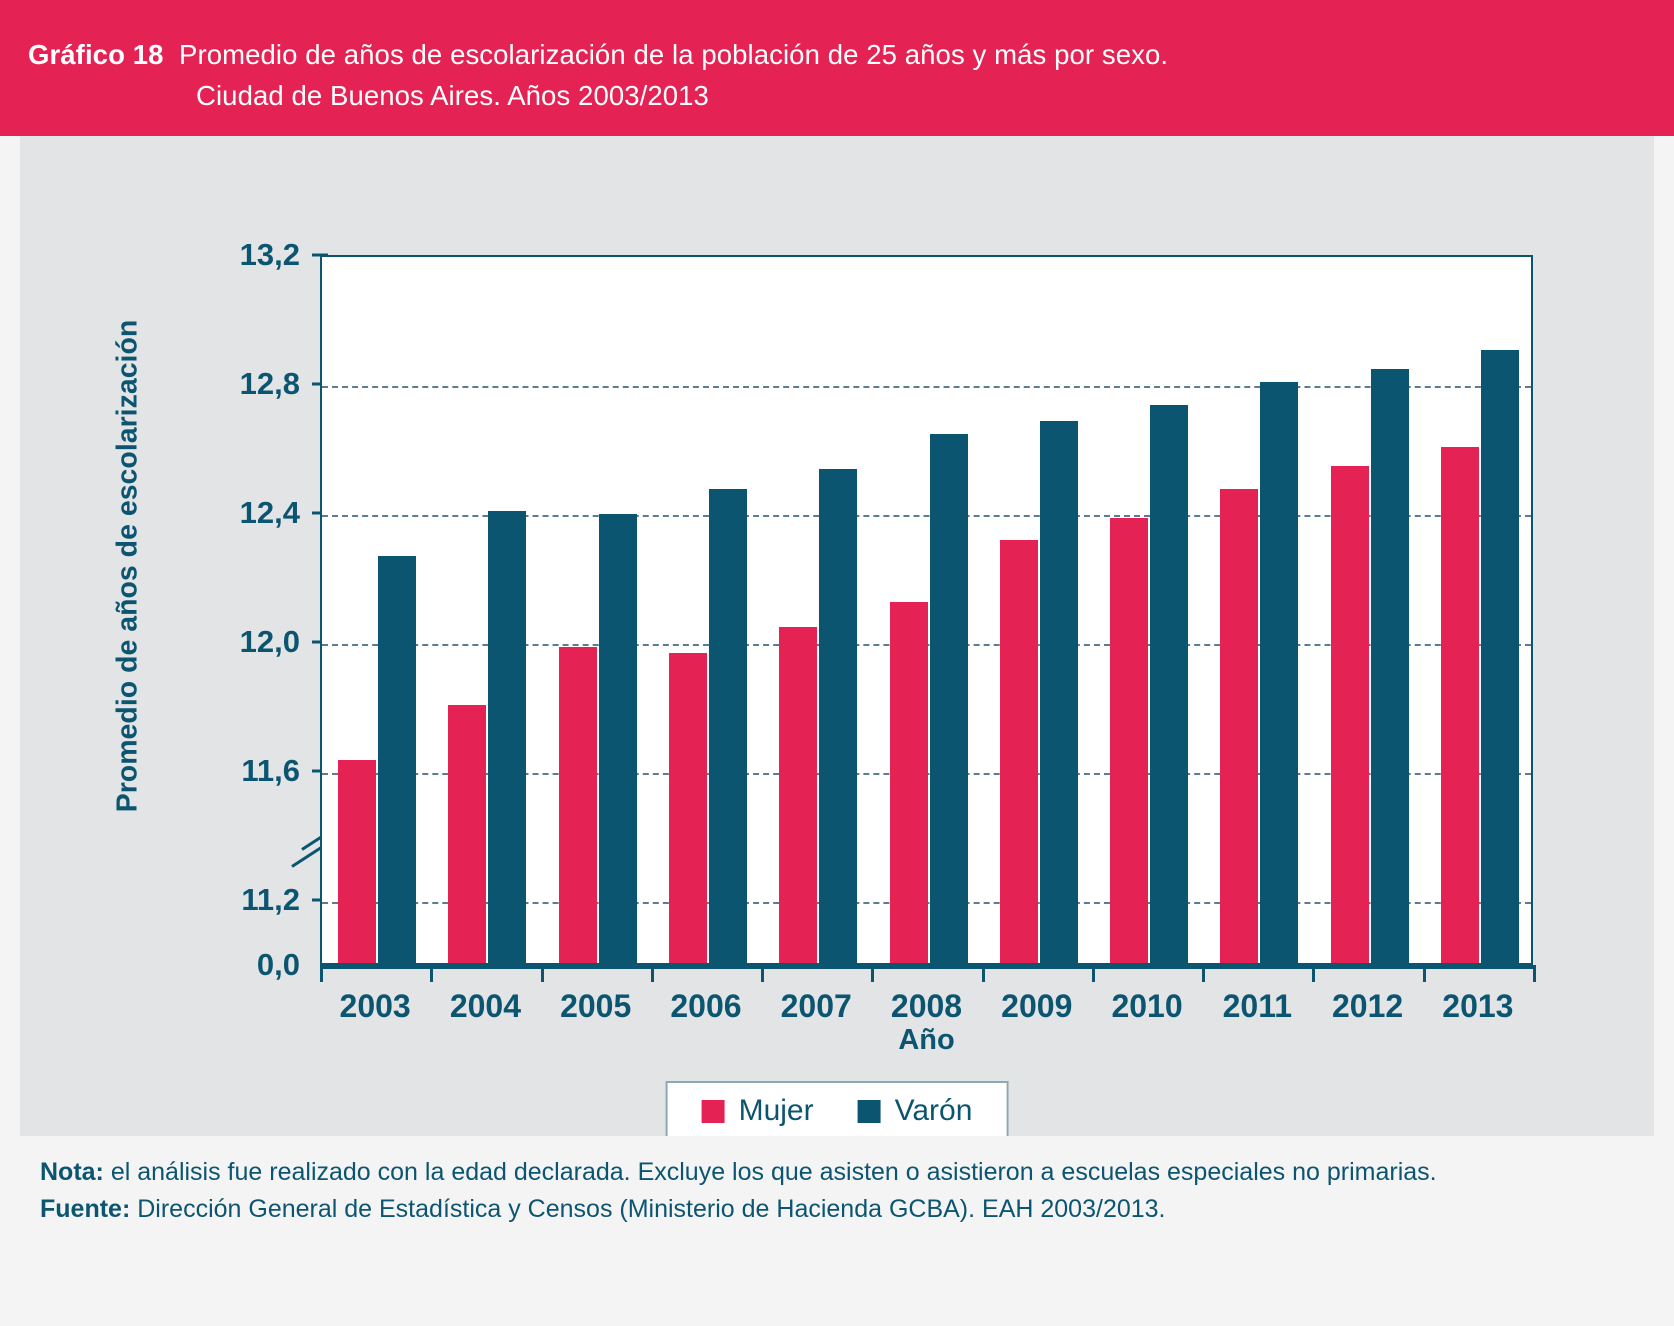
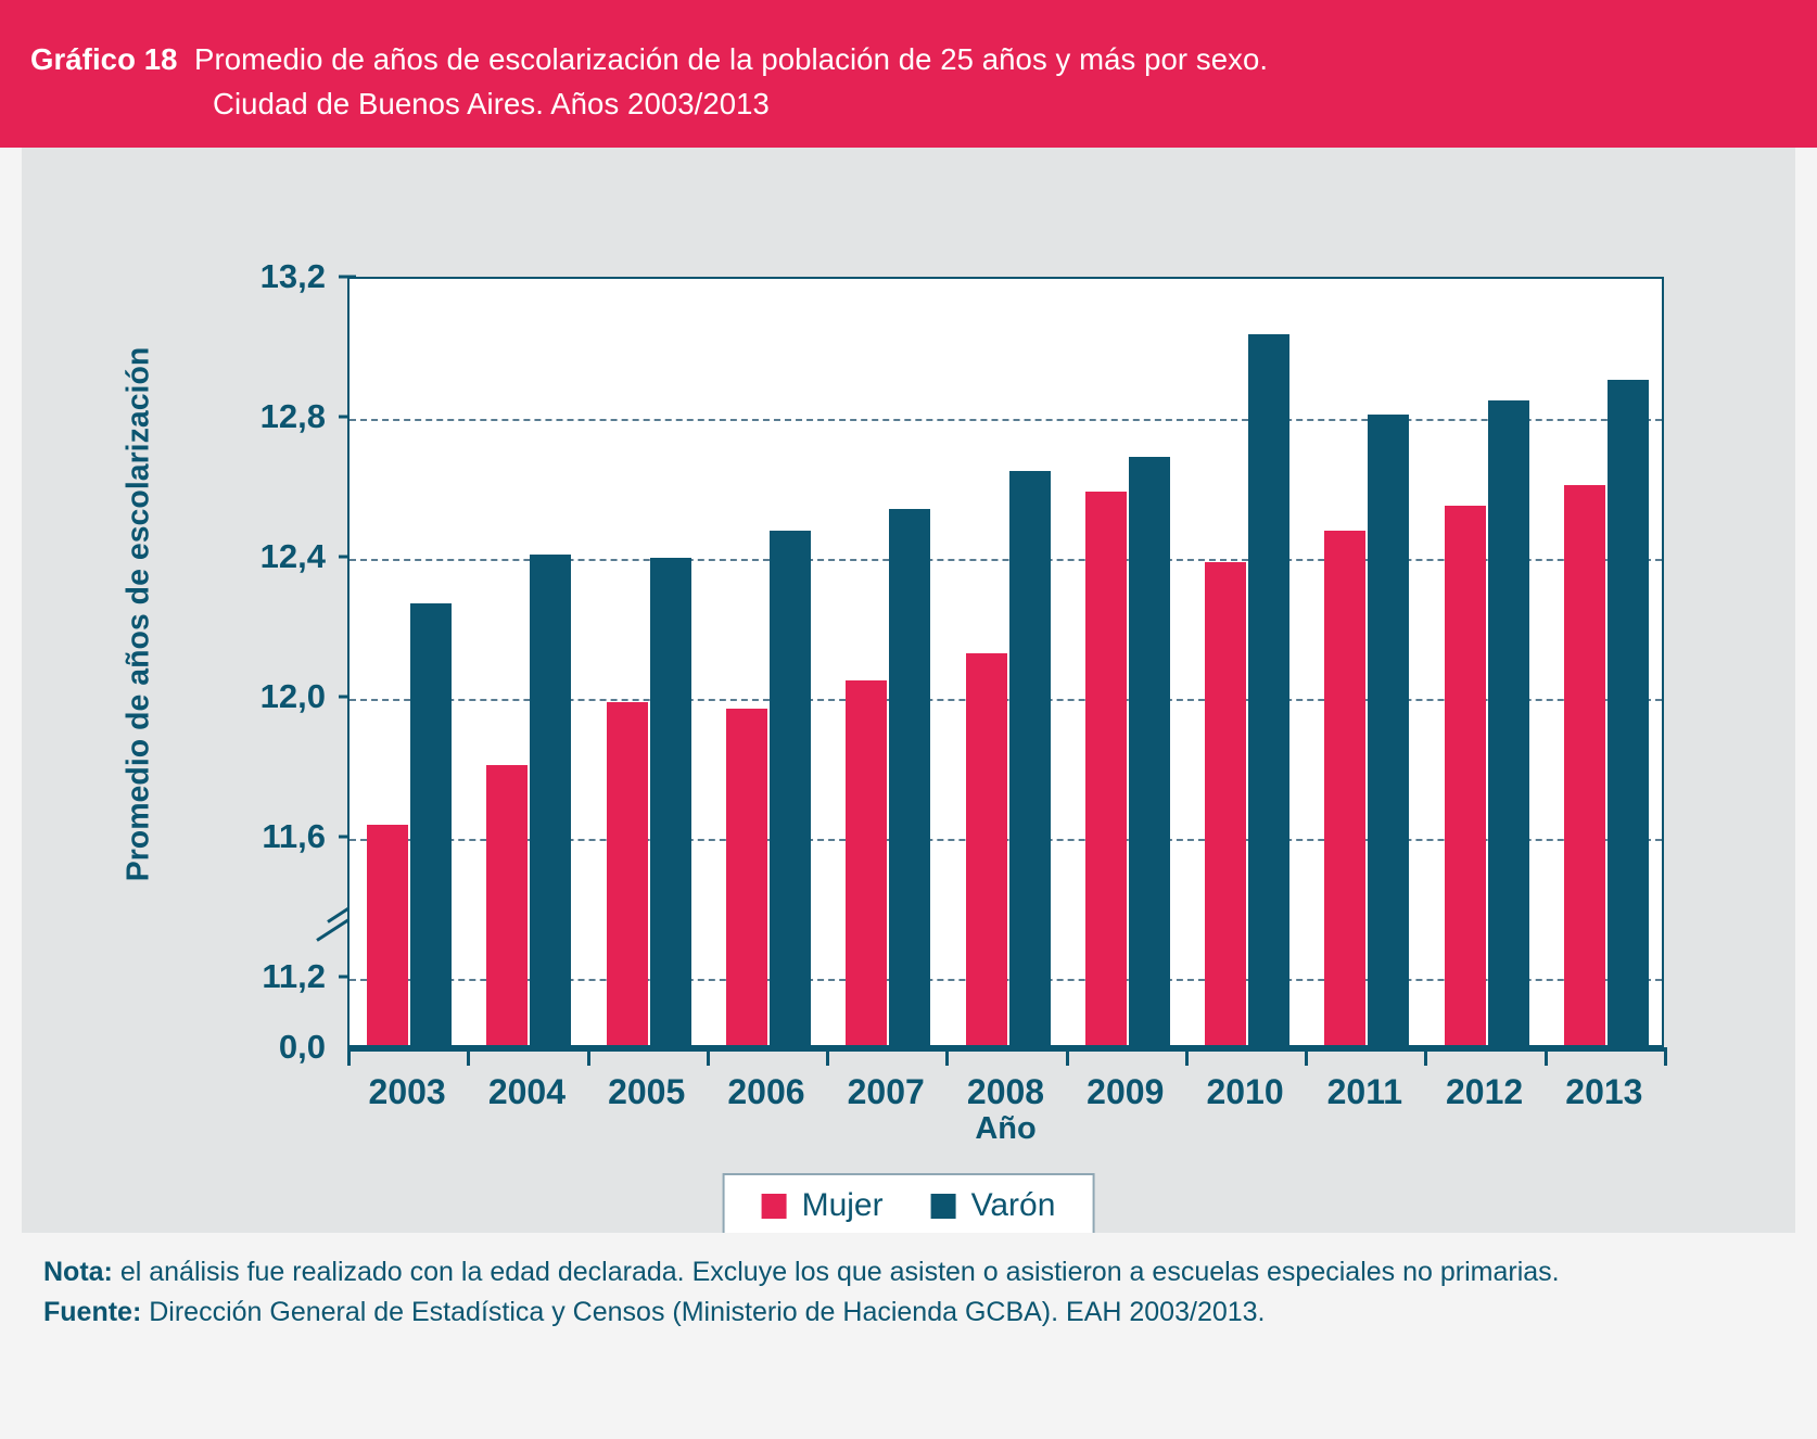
Mujer/2009: 12,31 -> 12,58
Varón/2010: 12,73 -> 13,03
